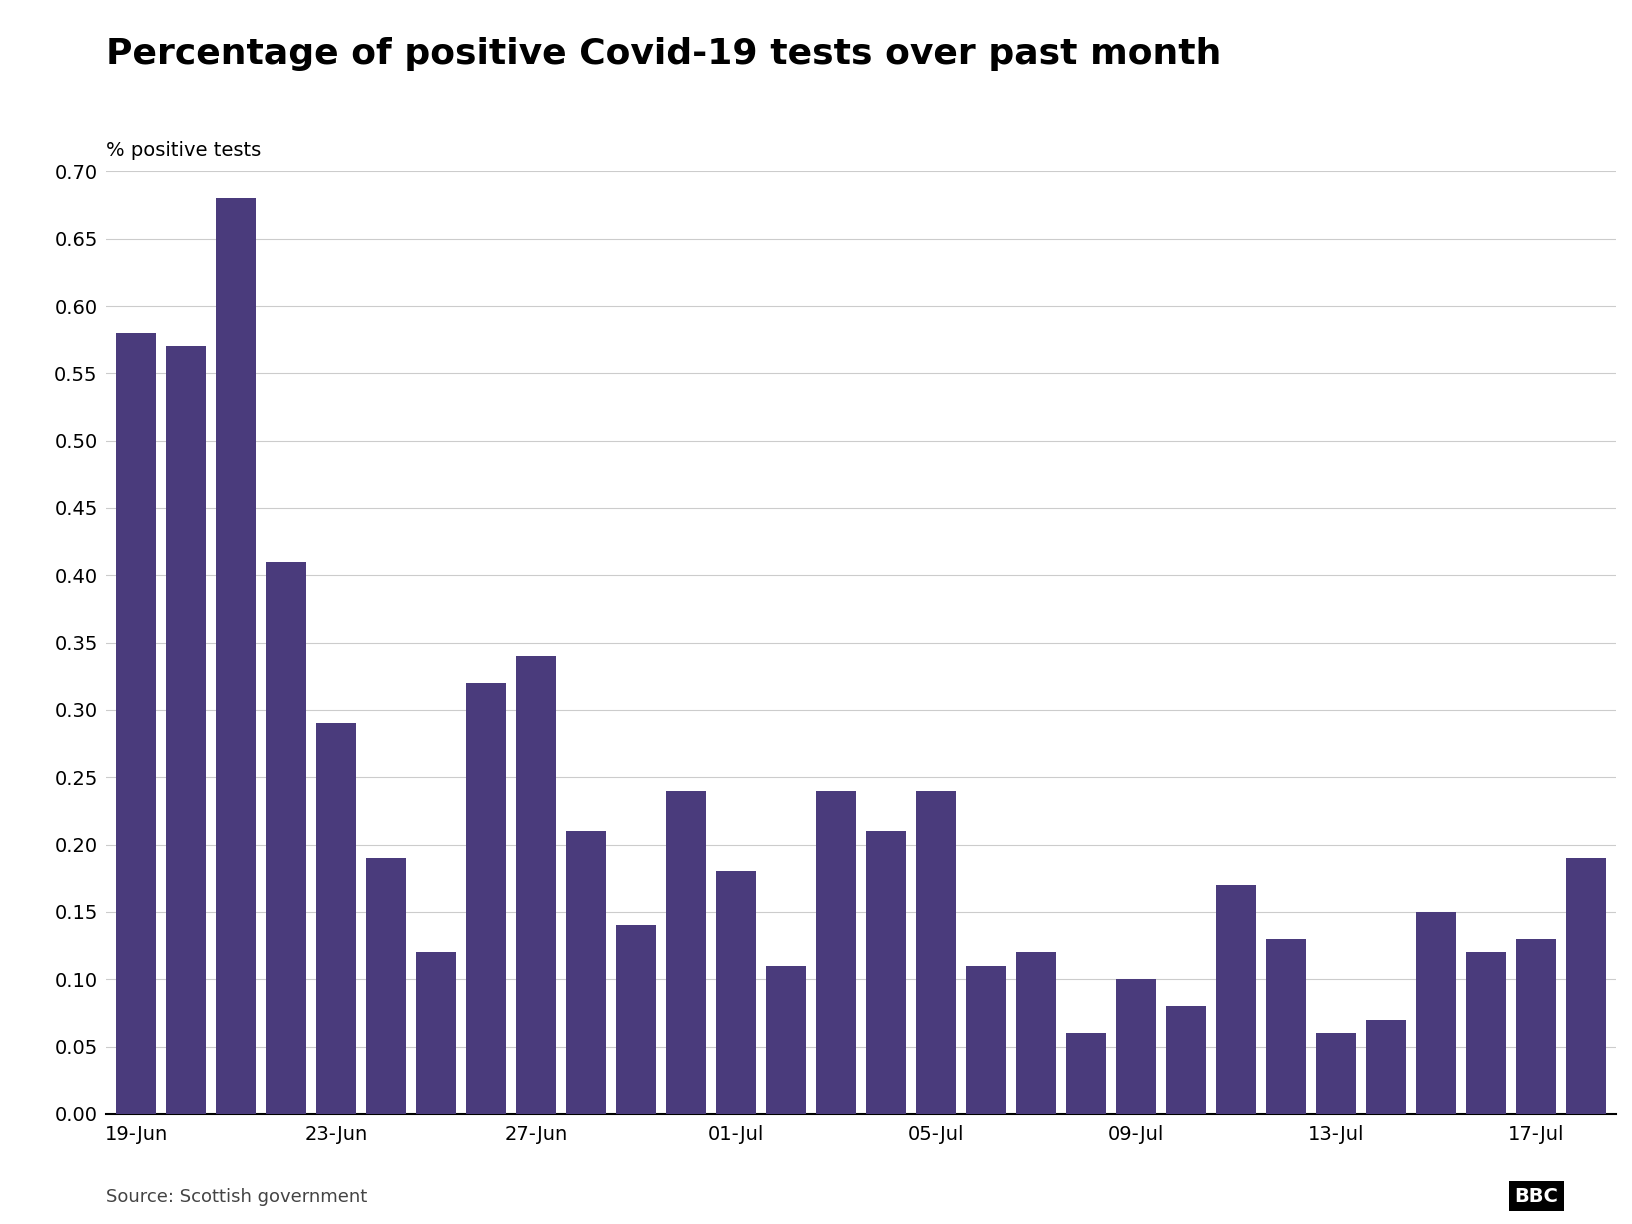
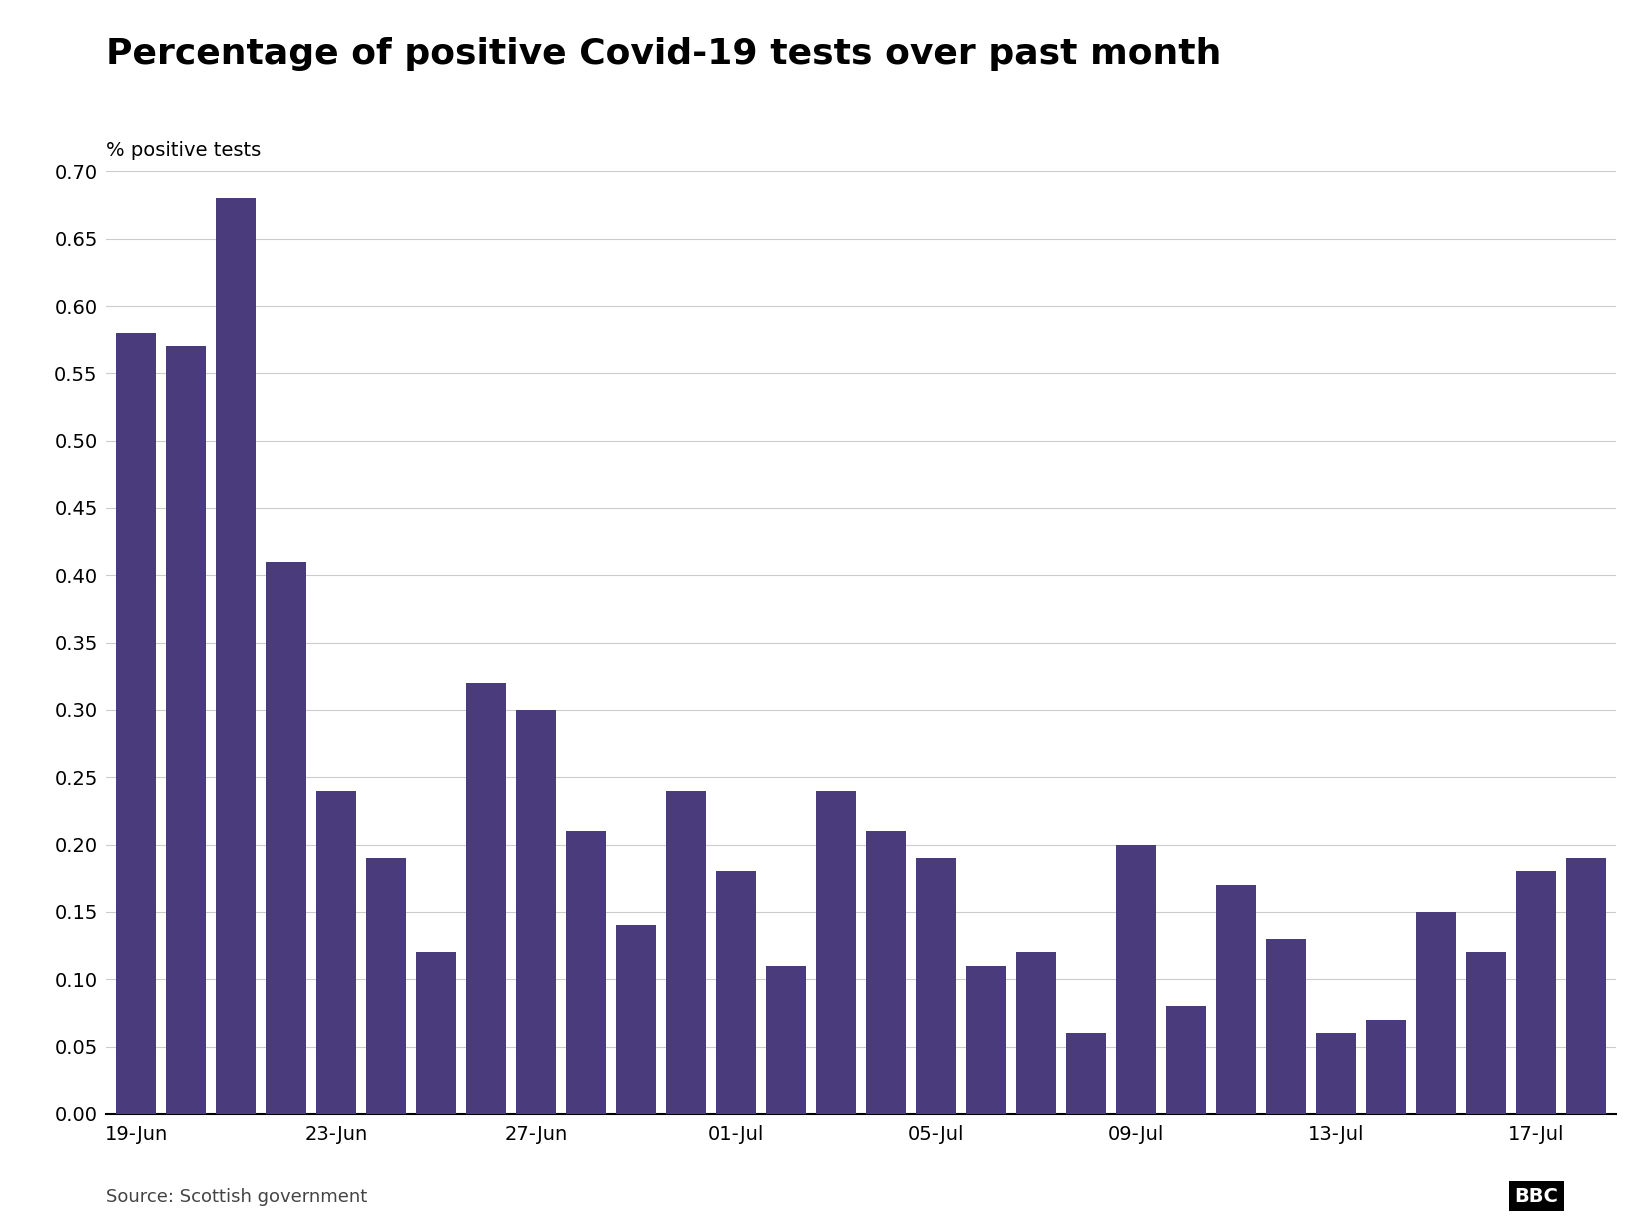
23-Jun: 0.29 -> 0.24
27-Jun: 0.34 -> 0.30
05-Jul: 0.24 -> 0.19
09-Jul: 0.10 -> 0.20
17-Jul: 0.13 -> 0.18
